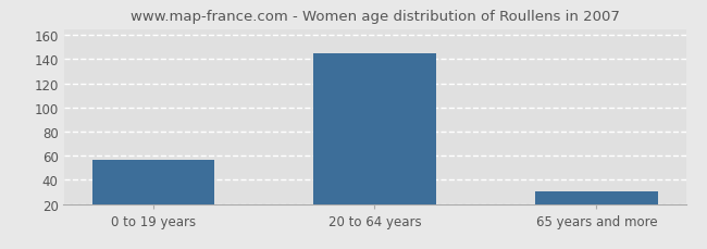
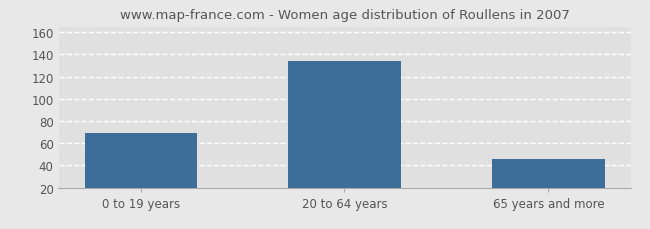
0 to 19 years: 57 -> 69
20 to 64 years: 145 -> 134
65 years and more: 30 -> 46
